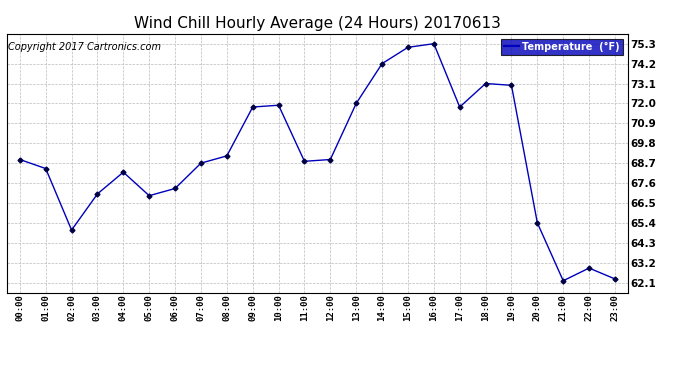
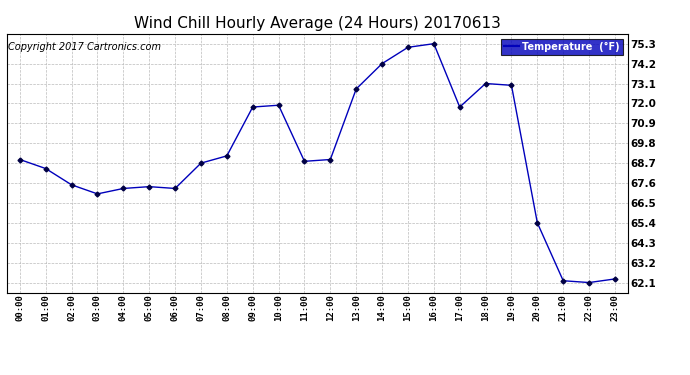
02:00: 65.0 -> 67.5
04:00: 68.2 -> 67.3
05:00: 66.9 -> 67.4
13:00: 72.0 -> 72.8
22:00: 62.9 -> 62.1
